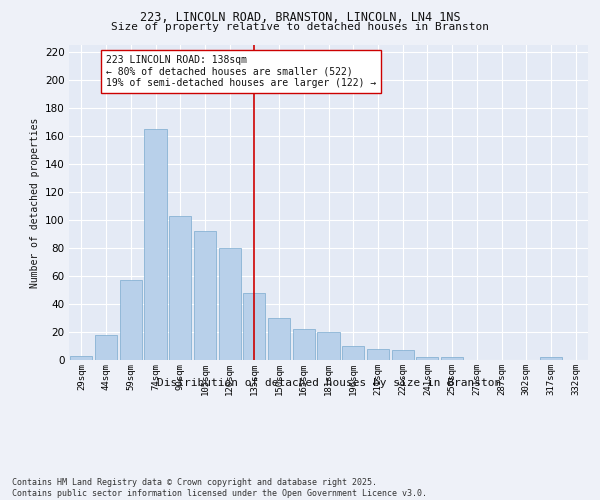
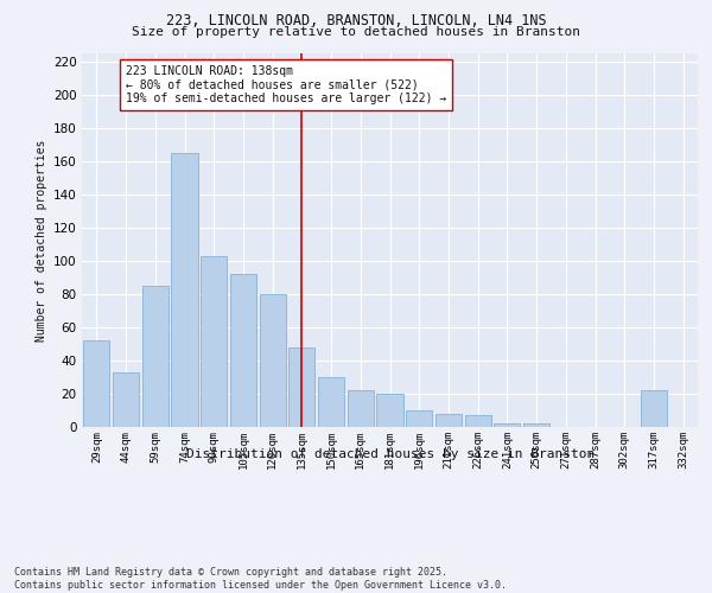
29sqm: 3 -> 52
44sqm: 18 -> 33
59sqm: 57 -> 85
317sqm: 2 -> 22
